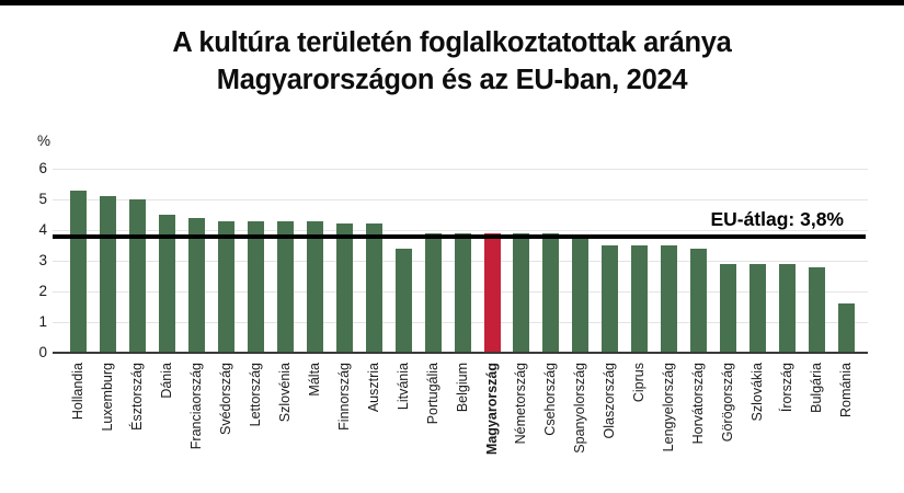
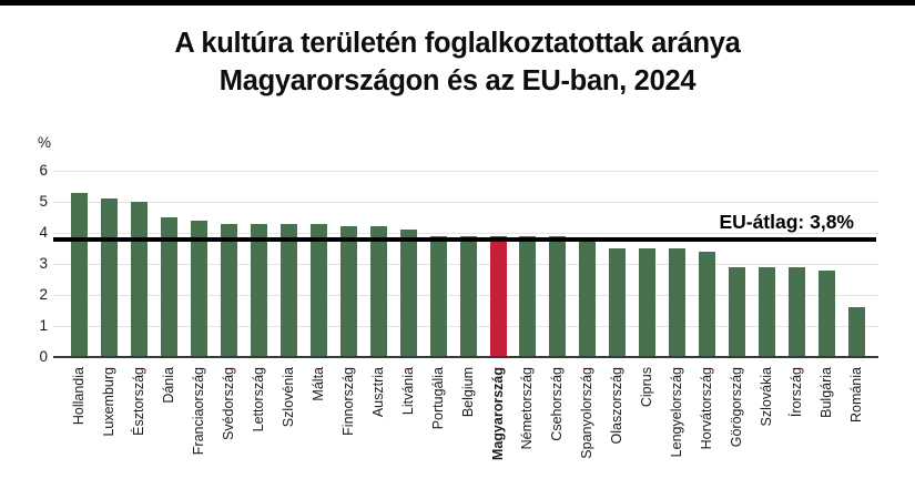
Litvánia: 3.4 -> 4.1
